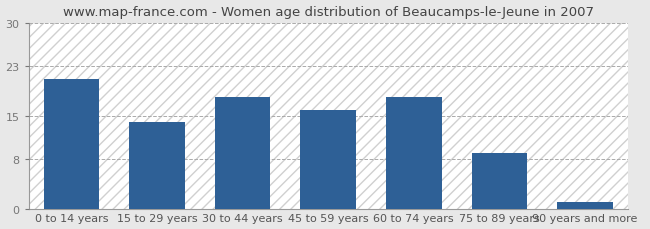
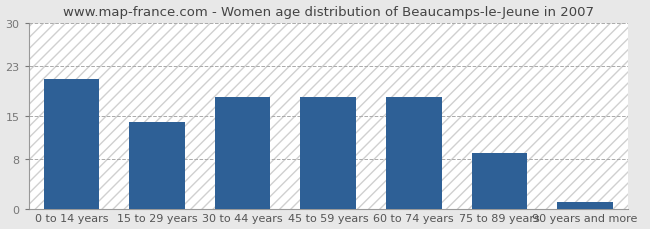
45 to 59 years: 16 -> 18
